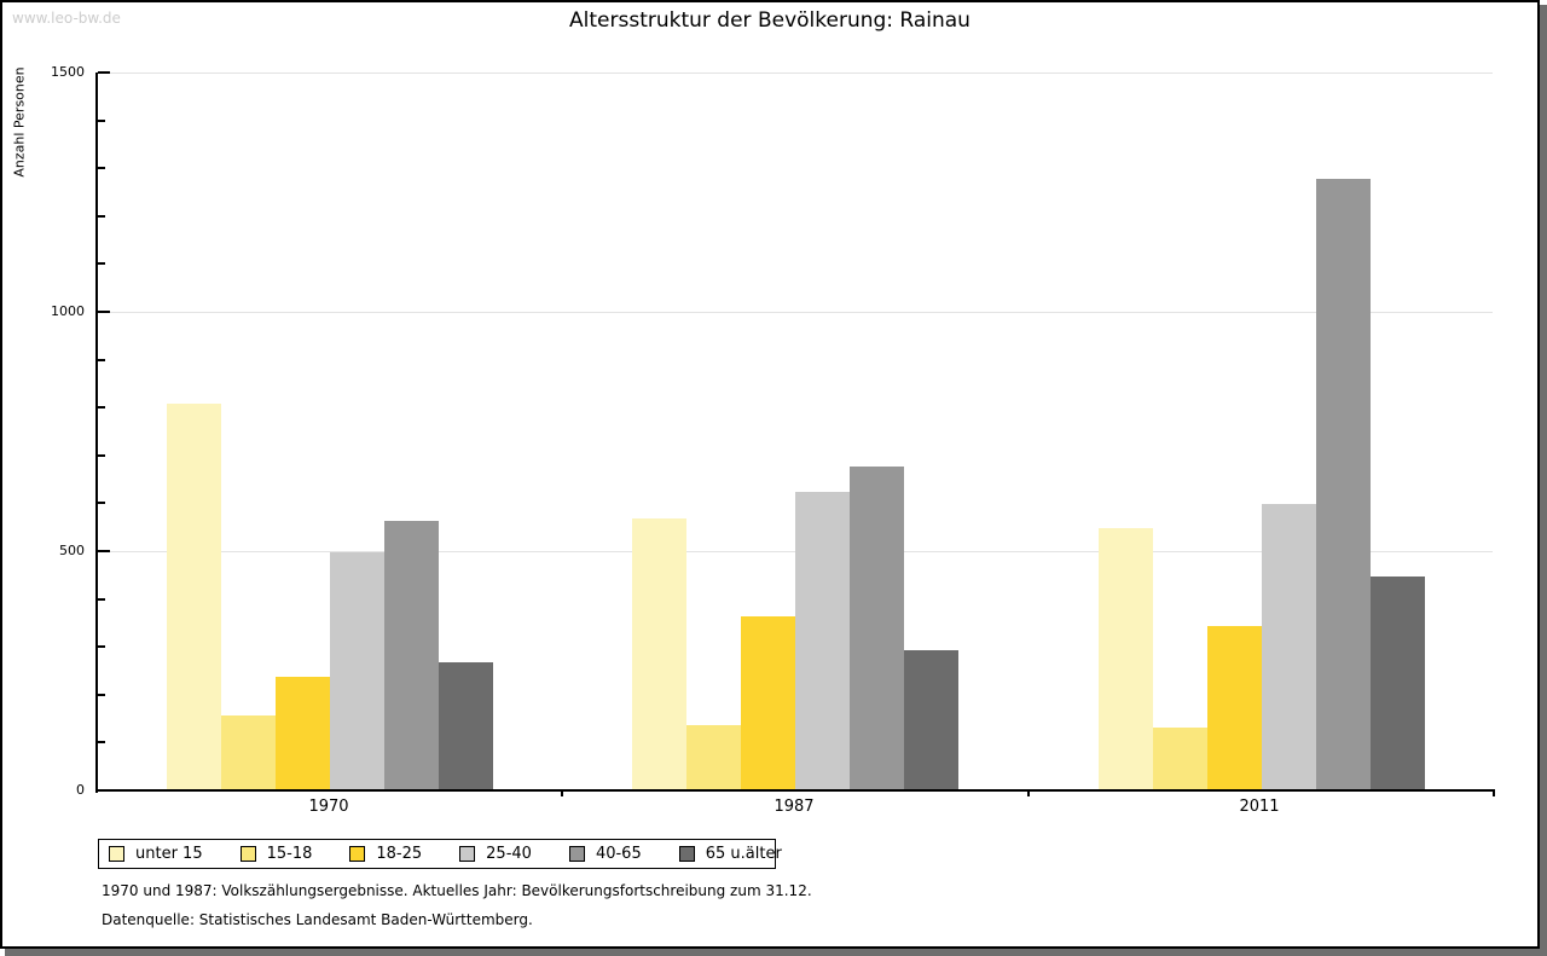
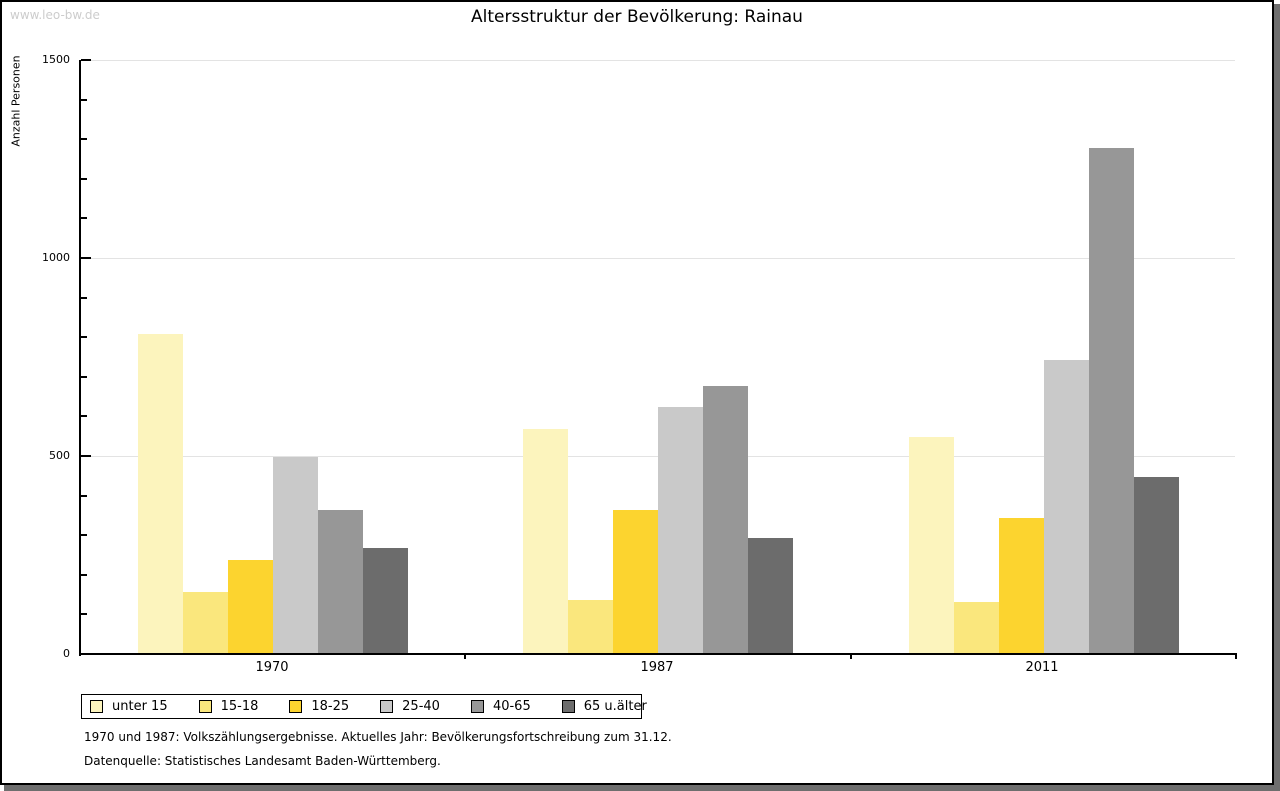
40-65/1970: 560 -> 360
25-40/2011: 600 -> 740
